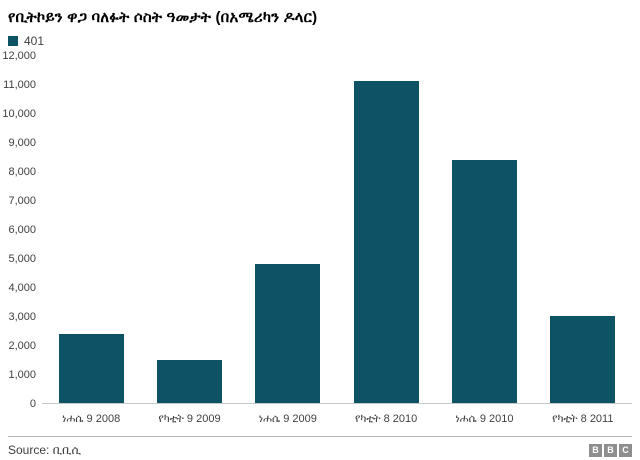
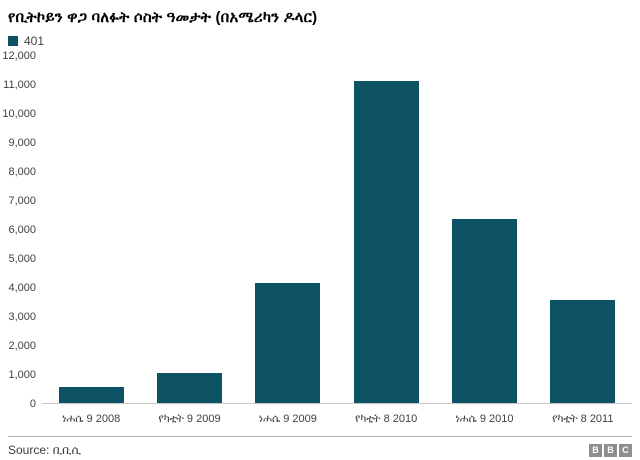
ነሐሴ 9 2008: 2400 -> 600
የካቲት 9 2009: 1500 -> 1000
ነሐሴ 9 2009: 4800 -> 4200
ነሐሴ 9 2010: 8400 -> 6400
የካቲት 8 2011: 3000 -> 3600
